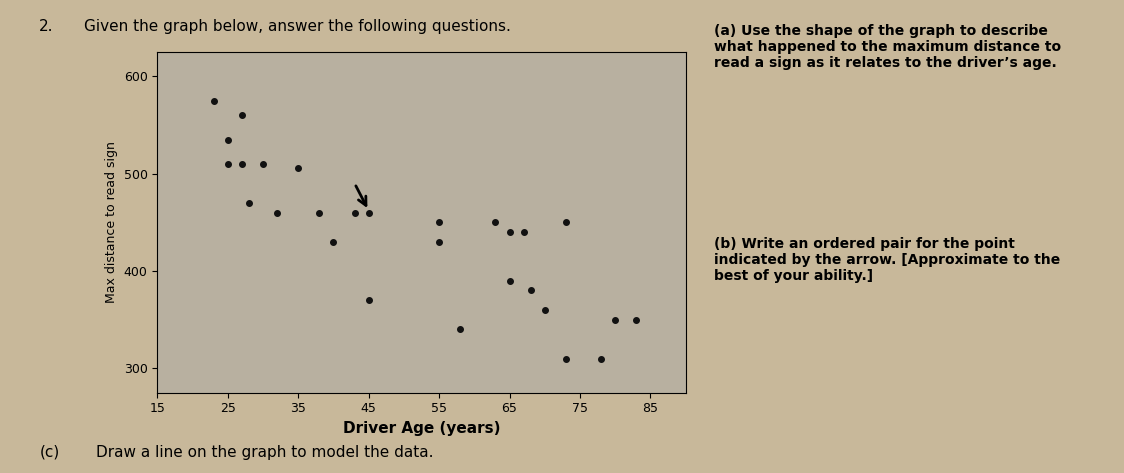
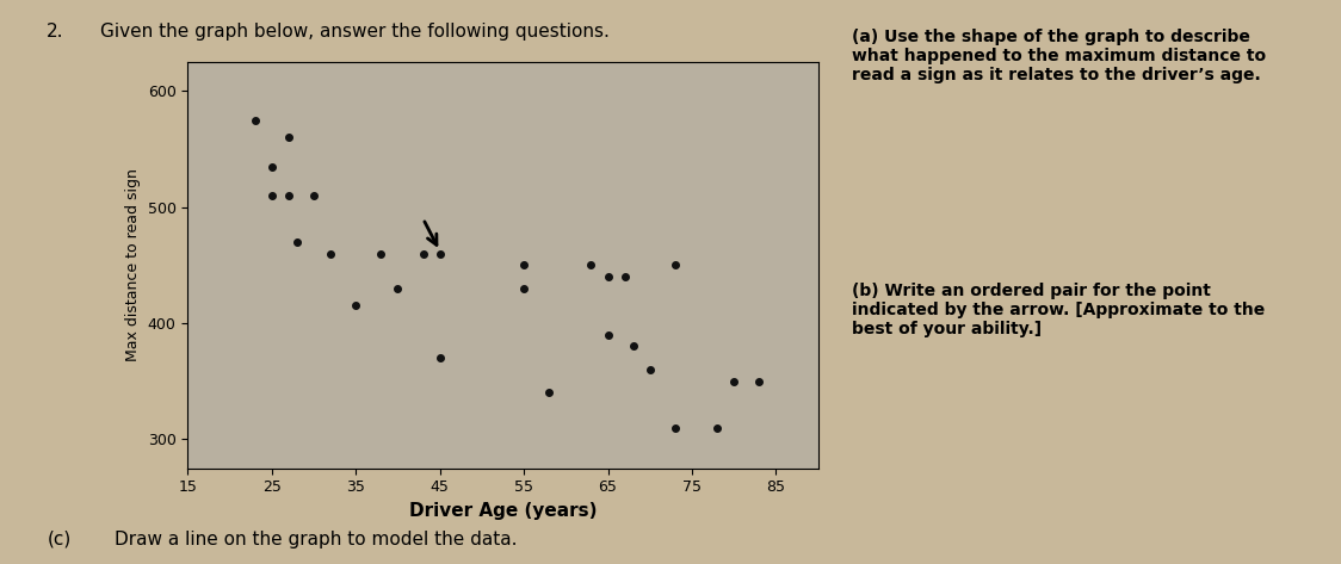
35: 506 -> 415
